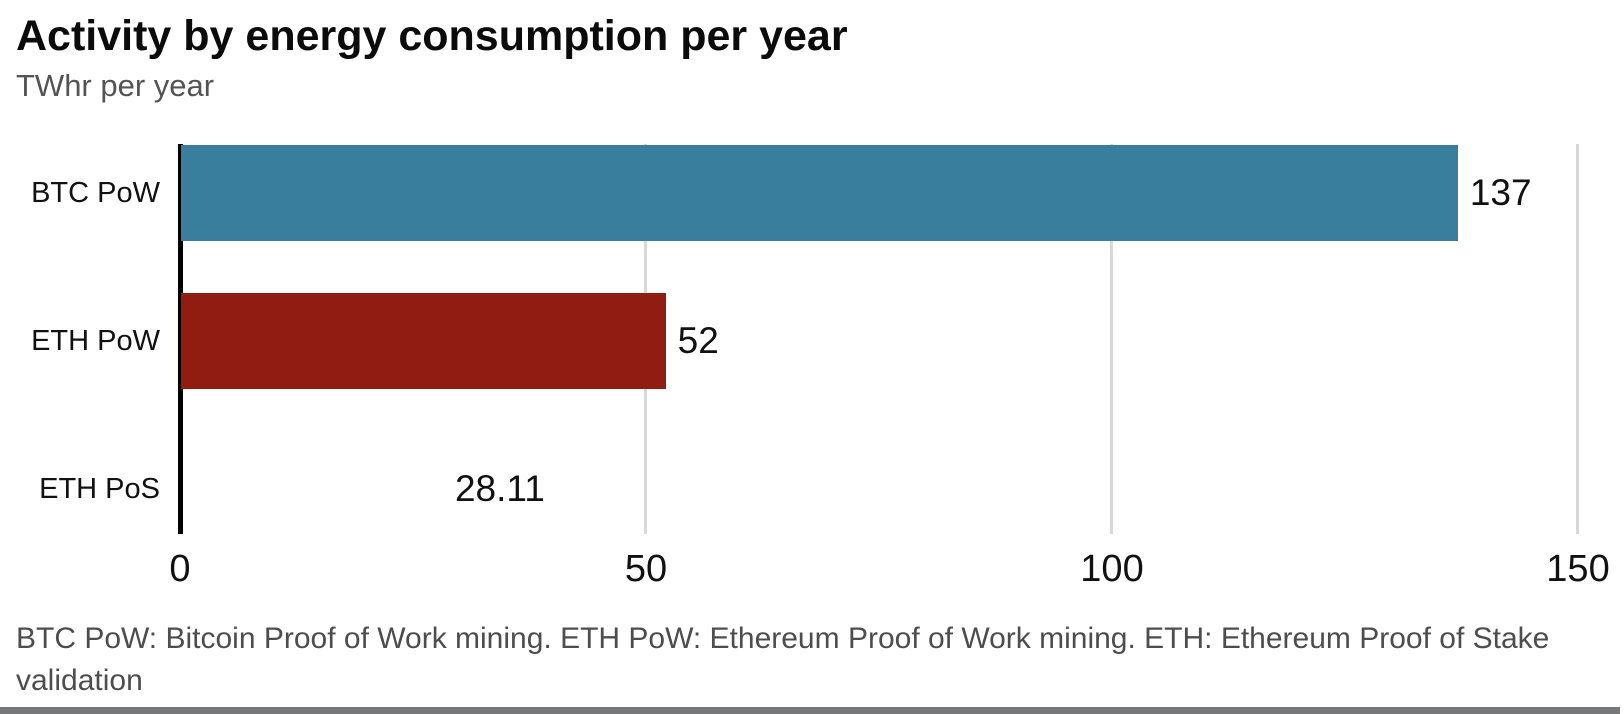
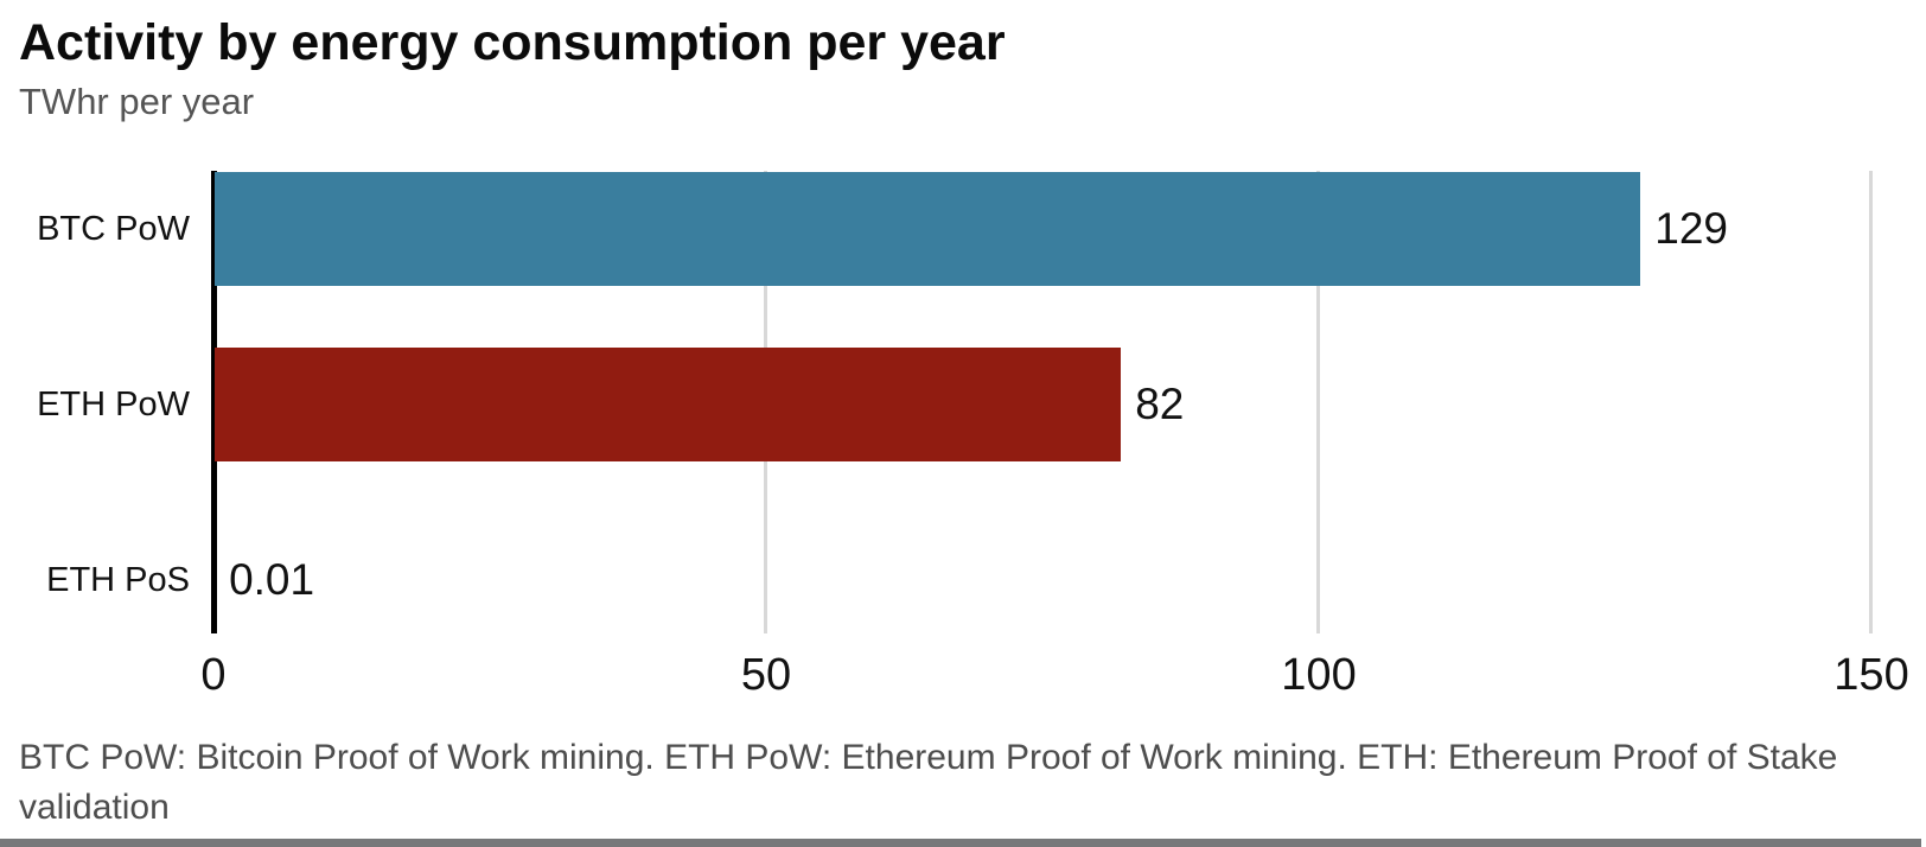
BTC PoW: 137 -> 129
ETH PoW: 52 -> 82
ETH PoS: 28.11 -> 0.01
